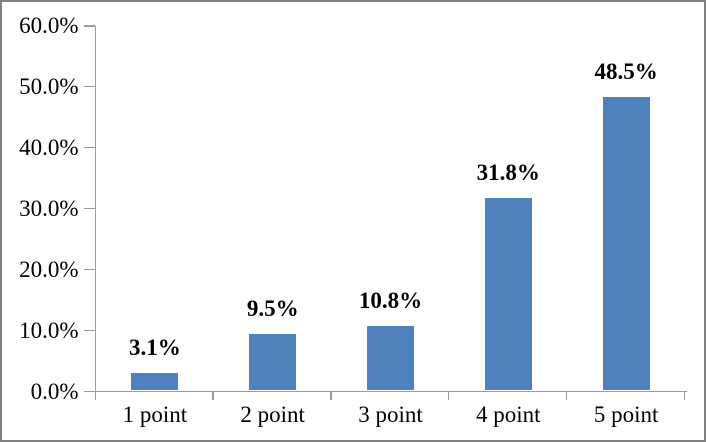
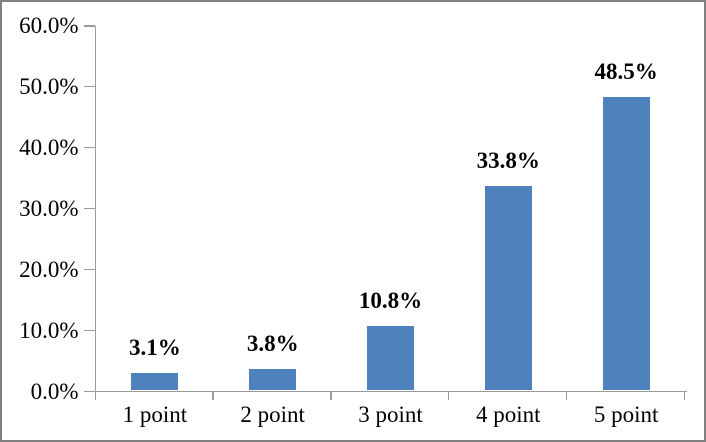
2 point: 9.5% -> 3.8%
4 point: 31.8% -> 33.8%
